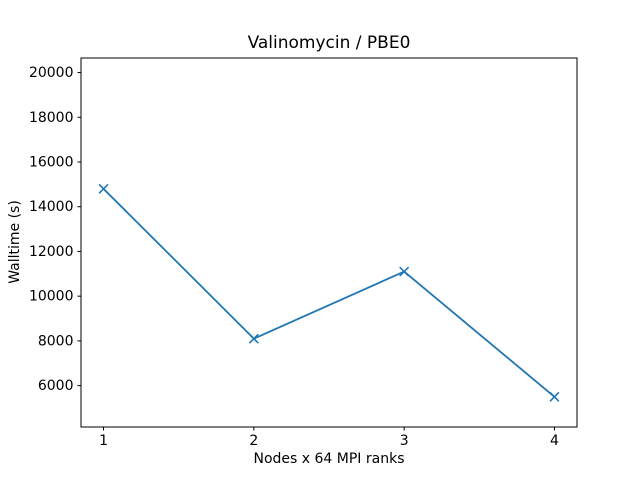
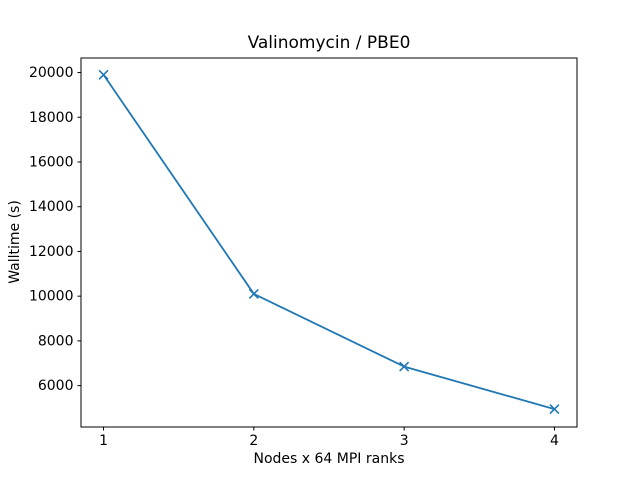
1: 14800 -> 19900
2: 8100 -> 10100
3: 11100 -> 6800
4: 5500 -> 5000
